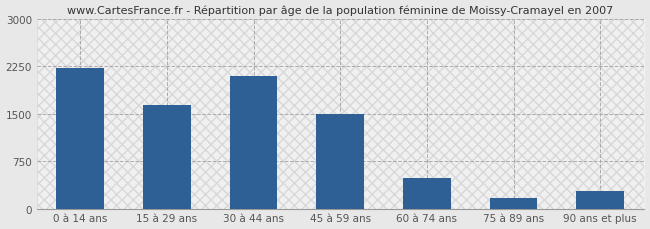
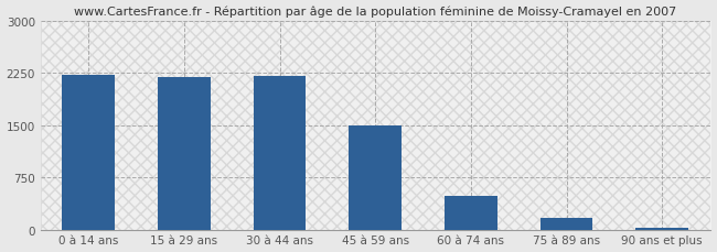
15 à 29 ans: 1640 -> 2180
30 à 44 ans: 2100 -> 2200
90 ans et plus: 280 -> 20
